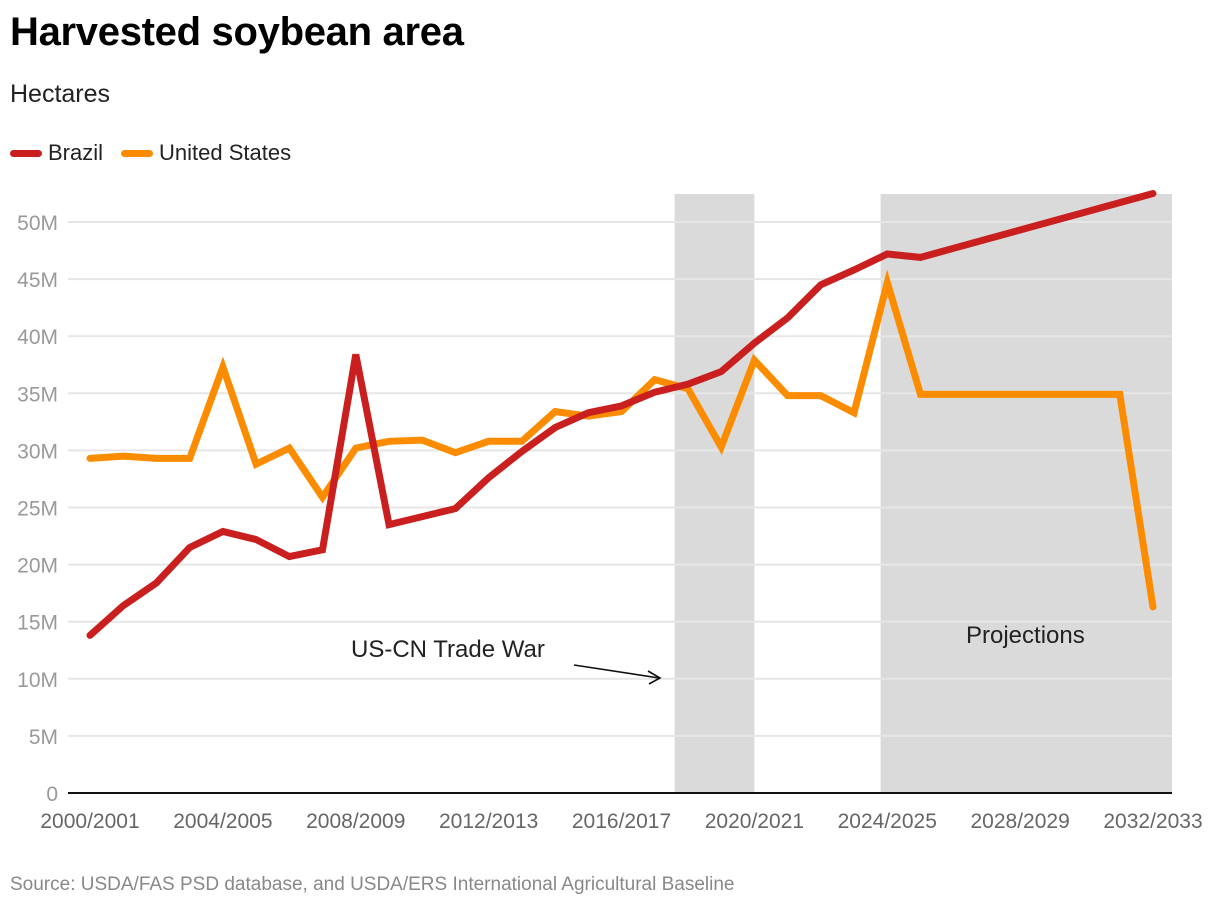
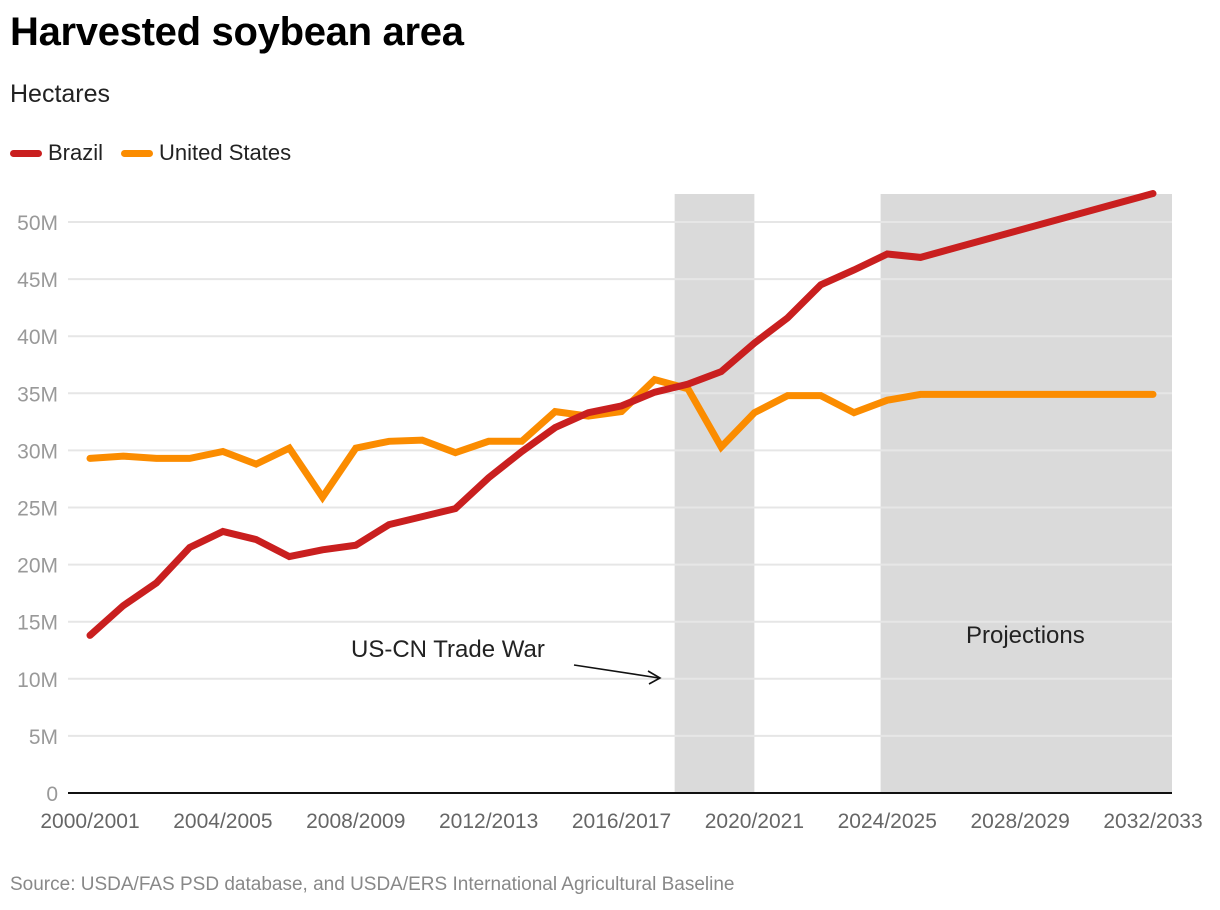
United States/2004/2005: 37.3M -> 29.9M
Brazil/2008/2009: 38.4M -> 21.7M
United States/2020/2021: 37.9M -> 33.3M
United States/2024/2025: 44.7M -> 34.4M
United States/2032/2033: 16.3M -> 34.9M
